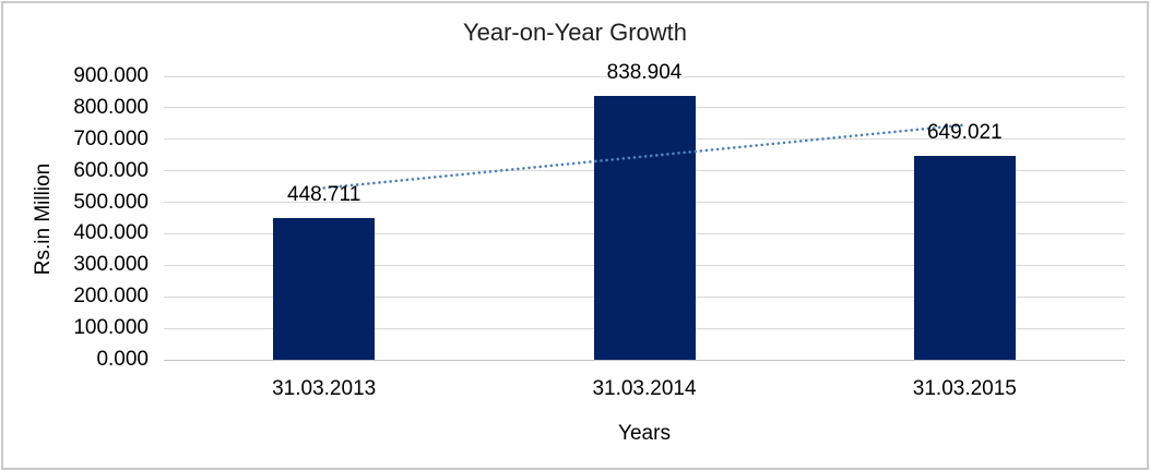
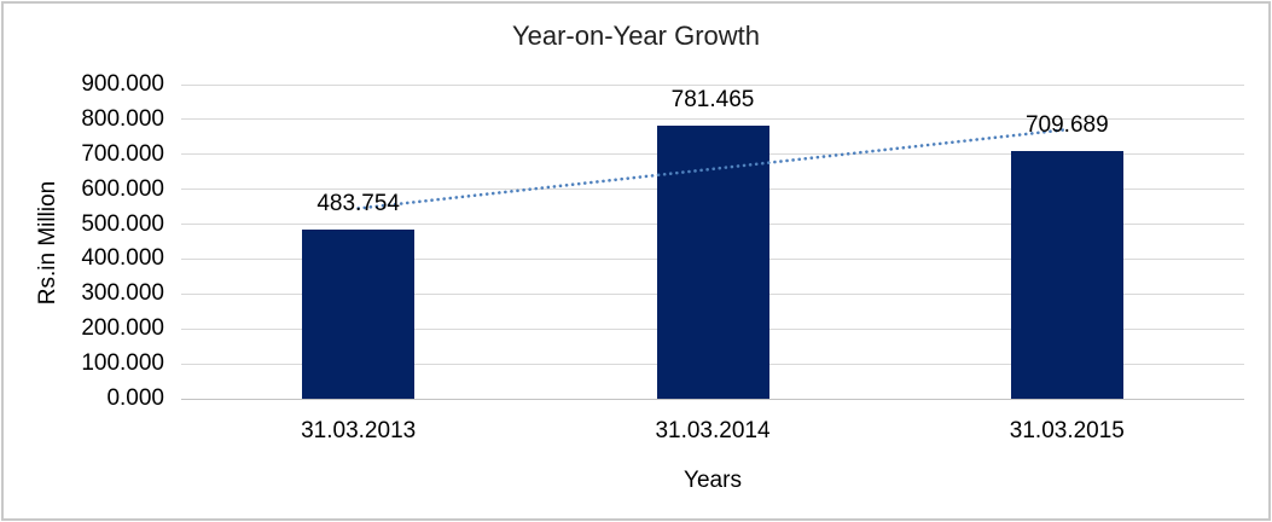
31.03.2013: 448.711 -> 483.754
31.03.2014: 838.904 -> 781.465
31.03.2015: 649.021 -> 709.689
